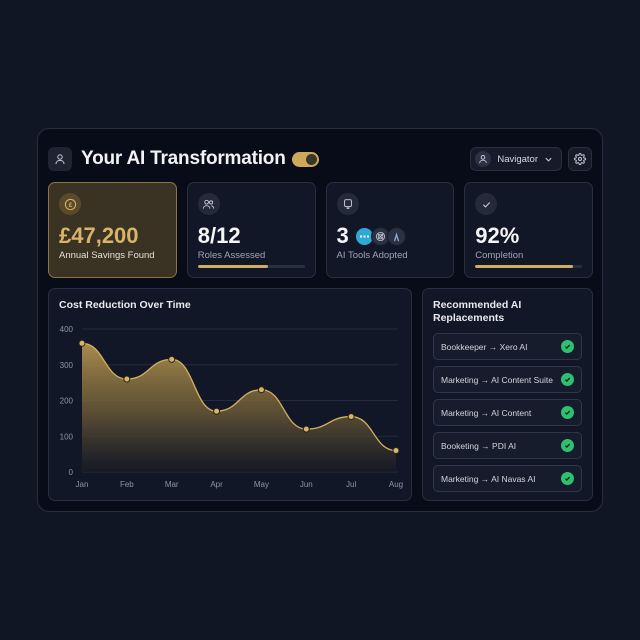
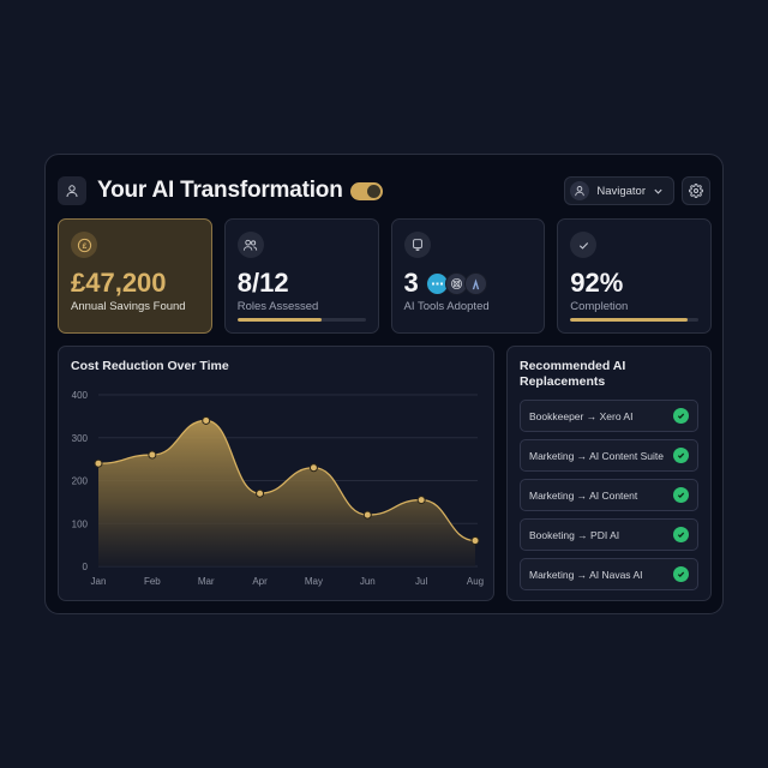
Jan: 360 -> 240
Mar: 320 -> 340
